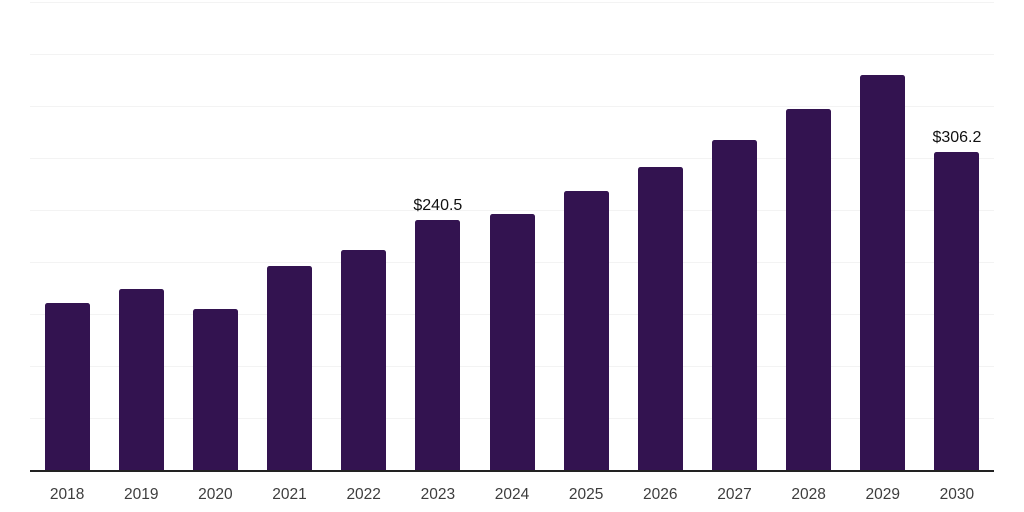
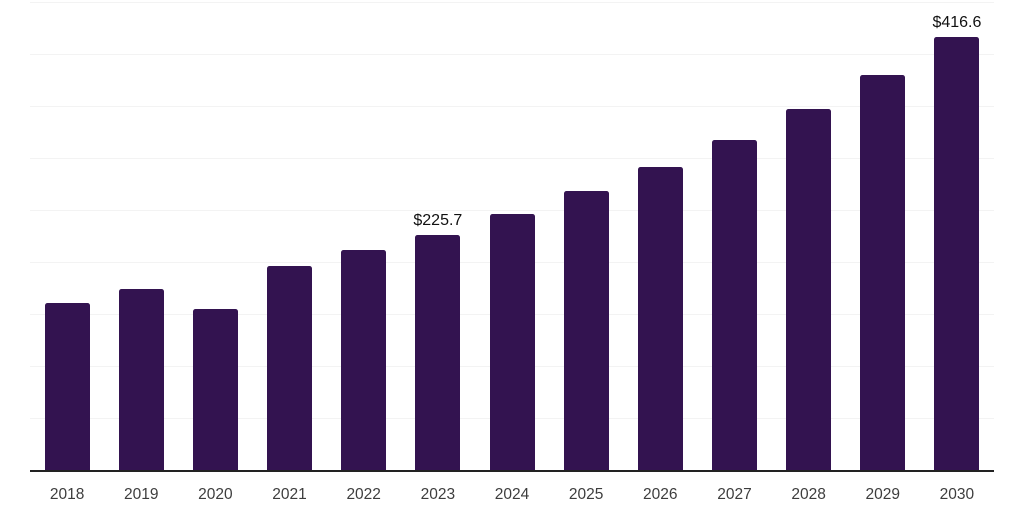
2023: $240.5 -> $225.7
2030: $306.2 -> $416.6
